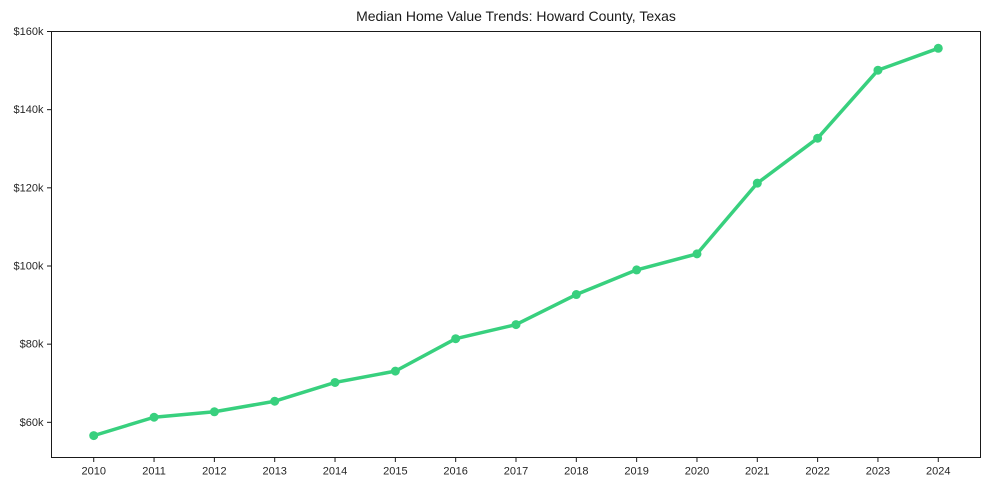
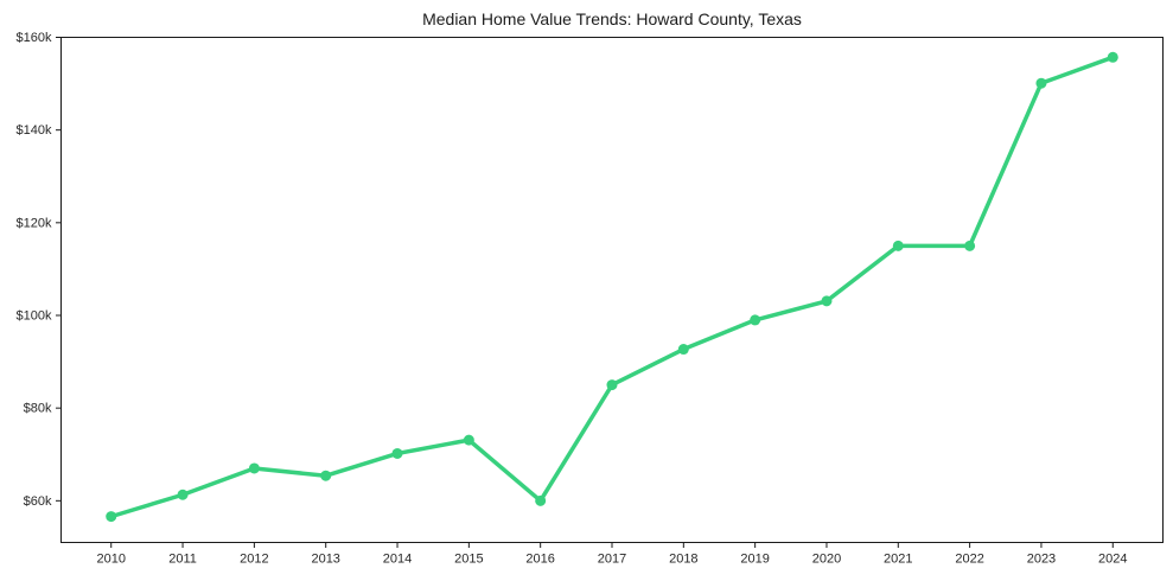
2012: $63k -> $67k
2016: $81k -> $60k
2021: $121k -> $115k
2022: $133k -> $115k
